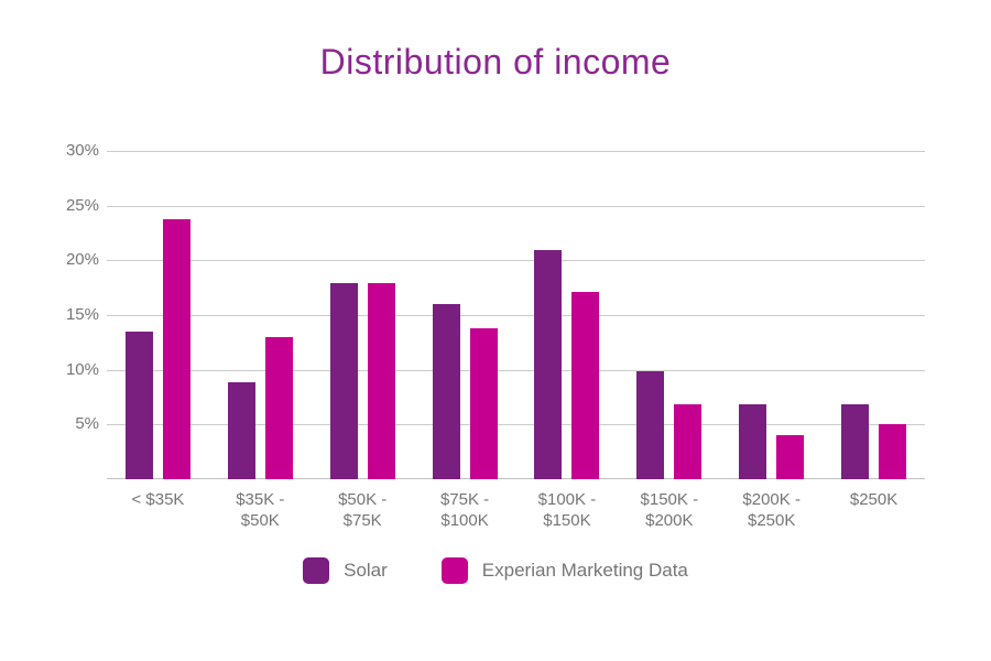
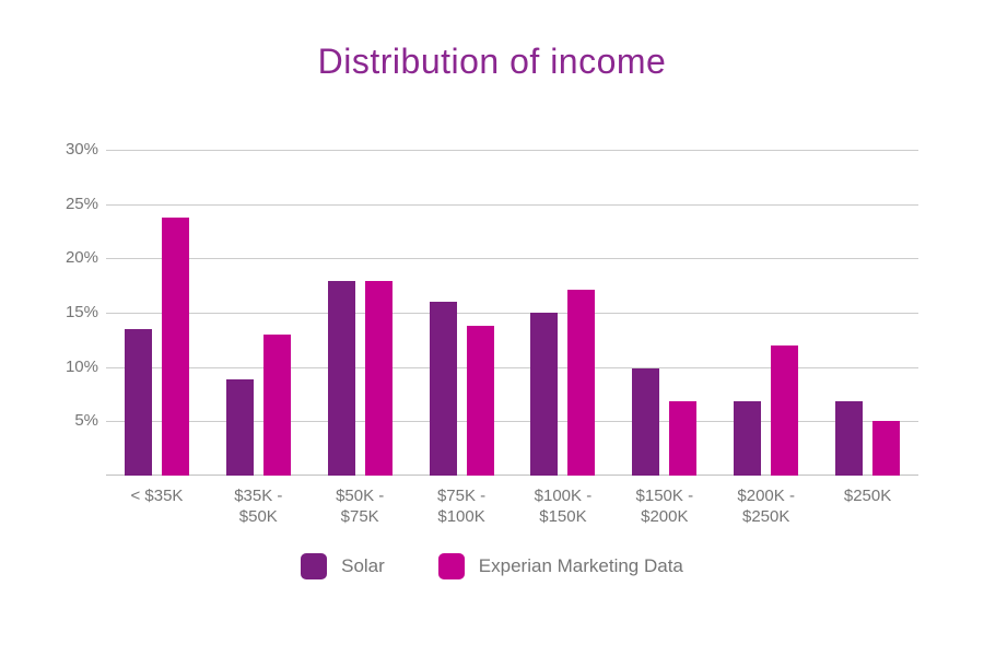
Solar/$100K - $150K: 21% -> 15%
Experian Marketing Data/$200K - $250K: 4% -> 12%
